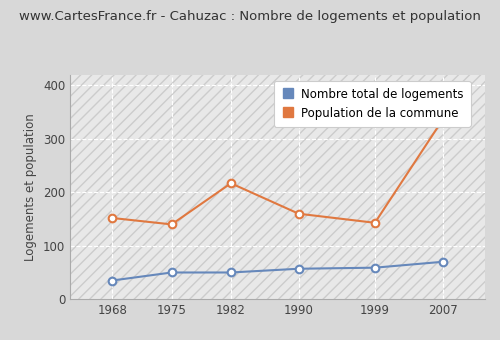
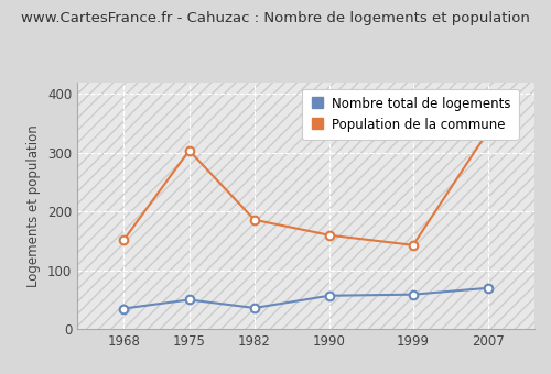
Population de la commune/1975: 140 -> 304
Nombre total de logements/1982: 50 -> 36
Population de la commune/1982: 217 -> 186
